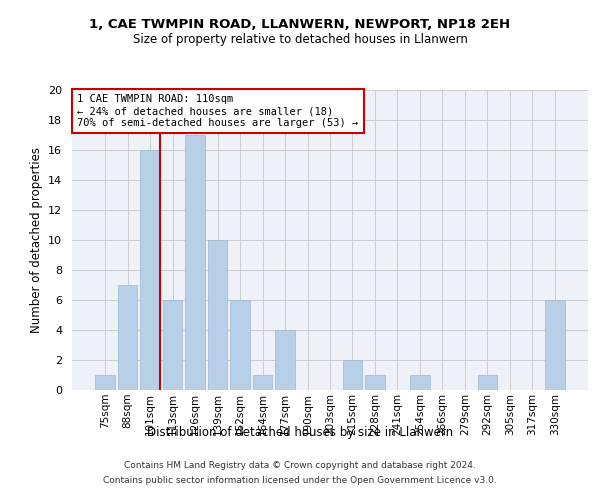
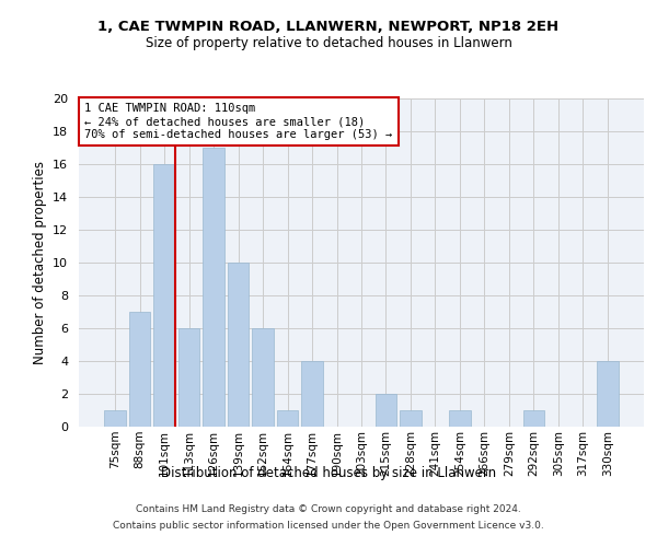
330sqm: 6 -> 4
